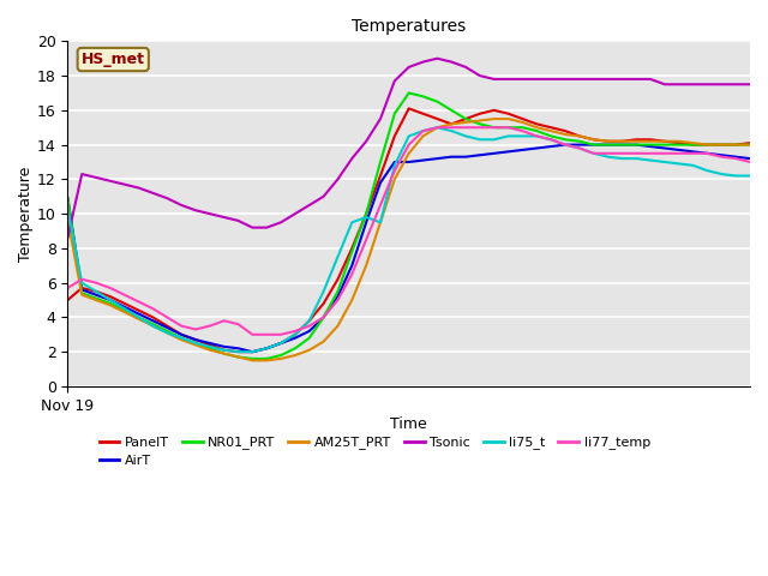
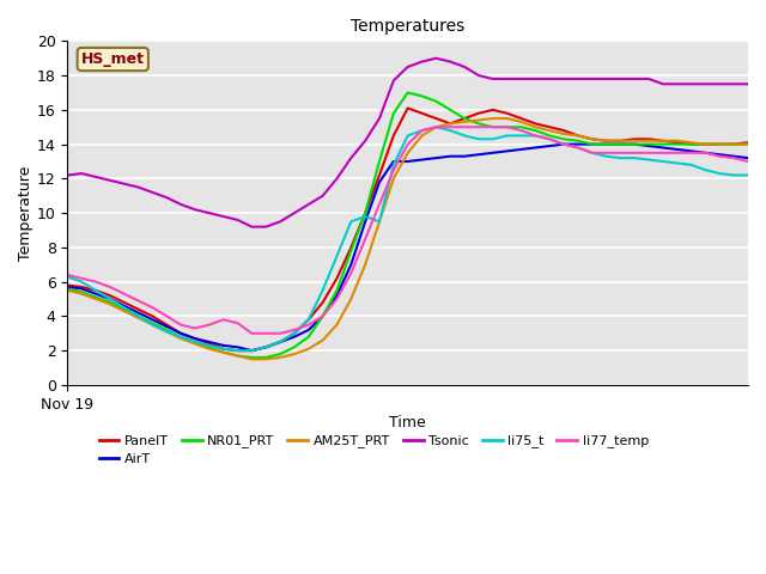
PanelT/Nov 19: 5.0 -> 5.8
AirT/Nov 19: 10.9 -> 5.7
NR01_PRT/Nov 19: 10.9 -> 5.6
AM25T_PRT/Nov 19: 9.7 -> 5.5
Tsonic/Nov 19: 8.6 -> 12.2
li75_t/Nov 19: 10.3 -> 6.3
li77_temp/Nov 19: 5.7 -> 6.4
